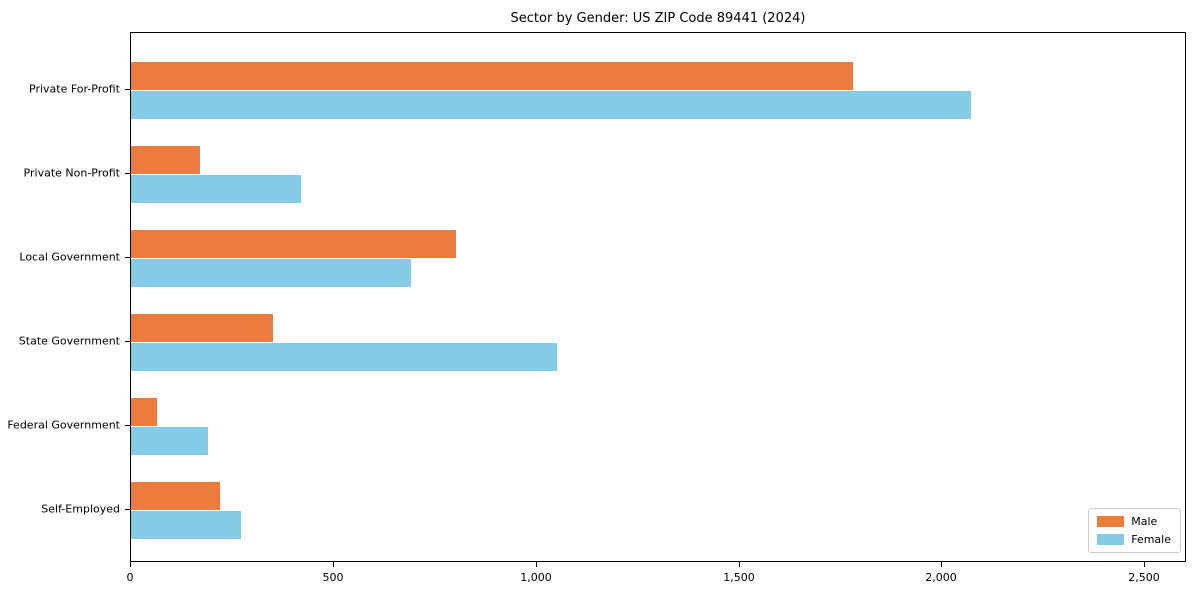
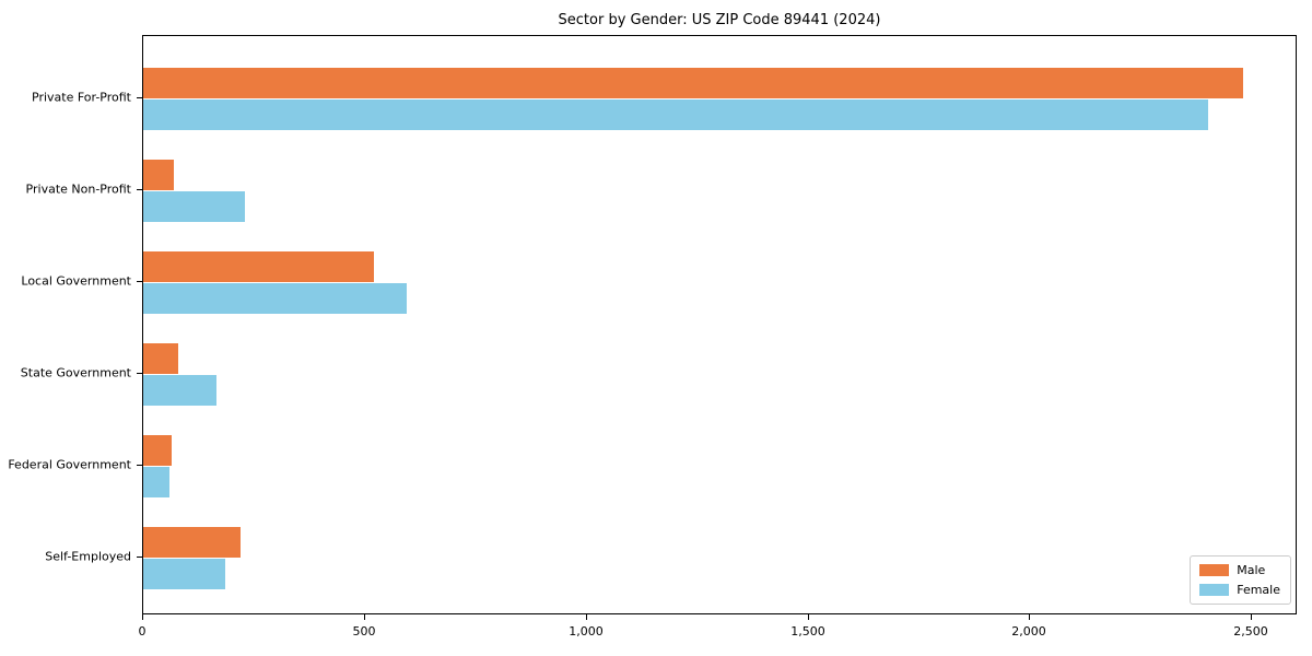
Male/Private For-Profit: 1780 -> 2480
Female/Private For-Profit: 2070 -> 2400
Male/Private Non-Profit: 170 -> 70
Female/Private Non-Profit: 420 -> 230
Male/Local Government: 800 -> 520
Female/Local Government: 690 -> 600
Male/State Government: 350 -> 80
Female/State Government: 1050 -> 160
Female/Federal Government: 190 -> 60
Female/Self-Employed: 270 -> 180
